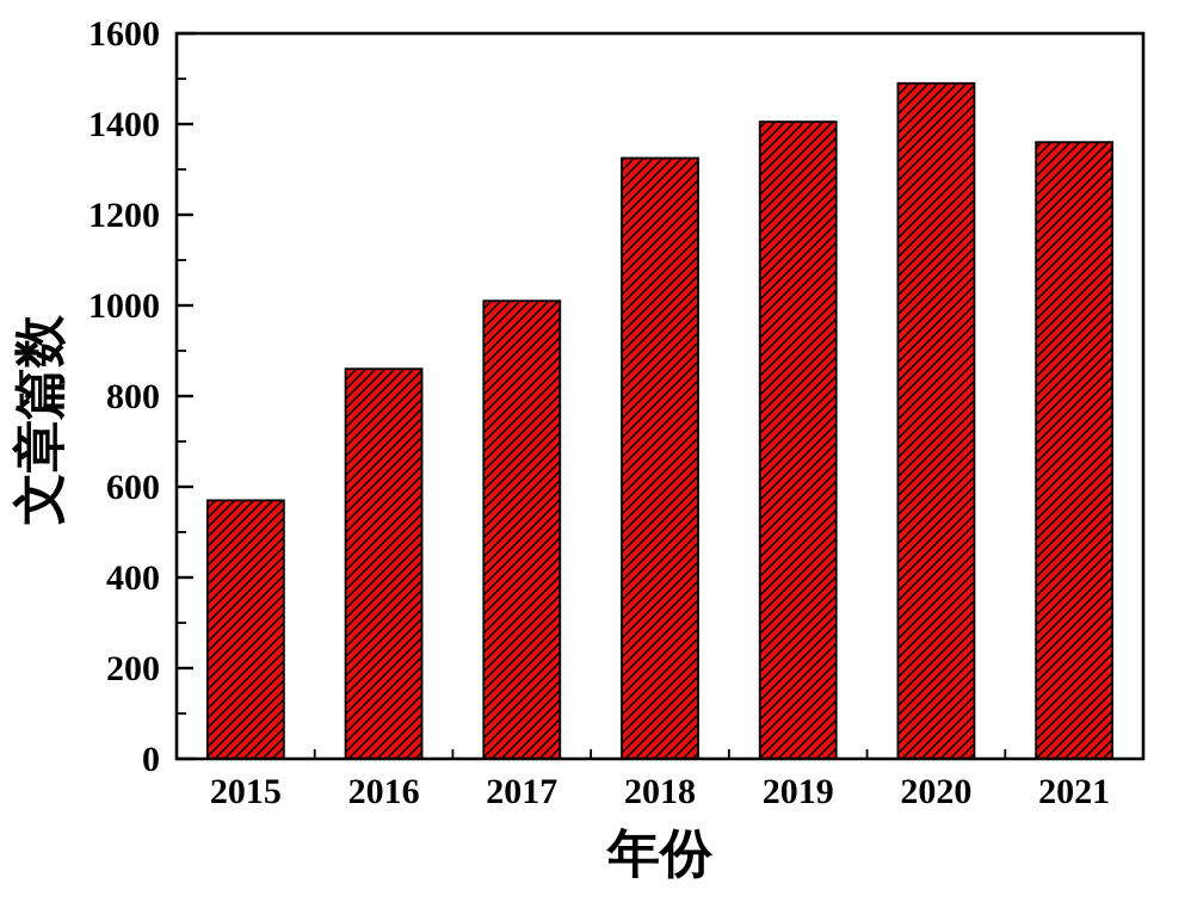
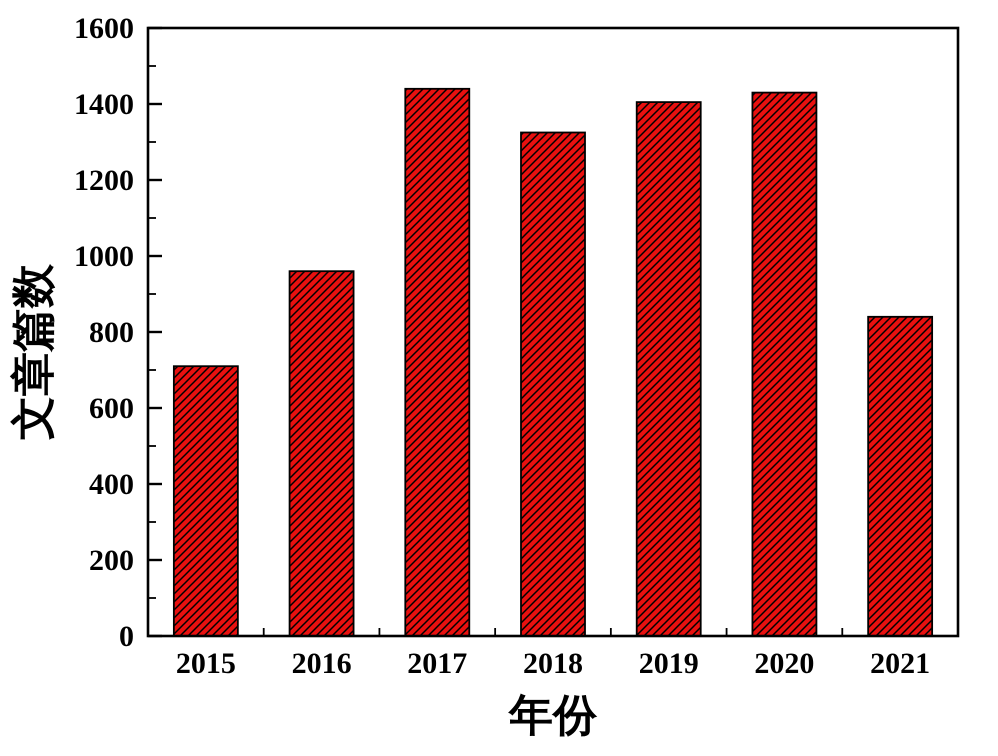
2015: 570 -> 710
2016: 860 -> 960
2017: 1010 -> 1440
2020: 1490 -> 1430
2021: 1360 -> 840
